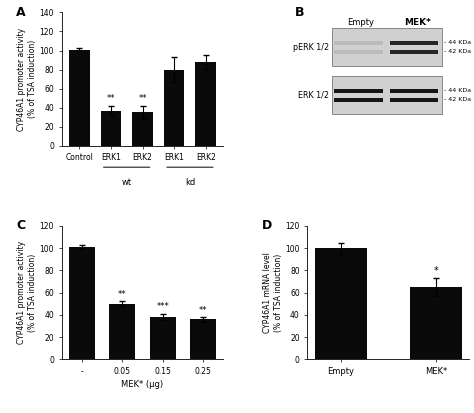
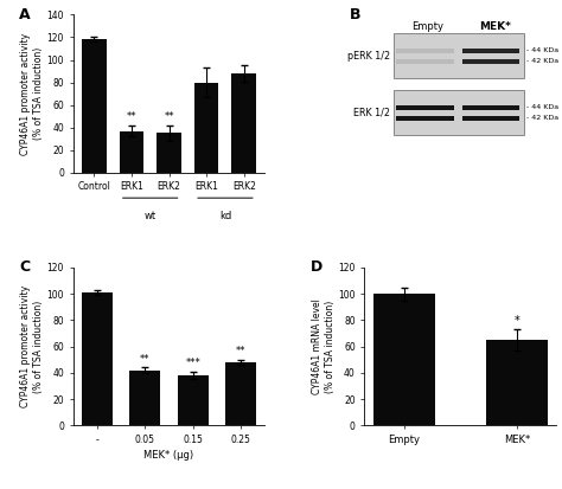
Control: 101 -> 118
0.05: 50 -> 42
0.25: 36 -> 48
